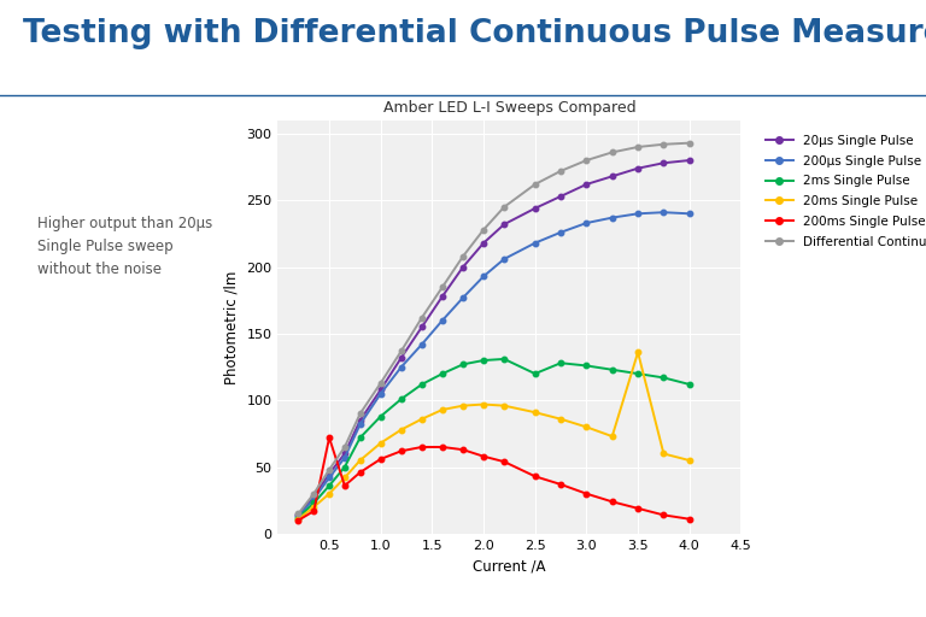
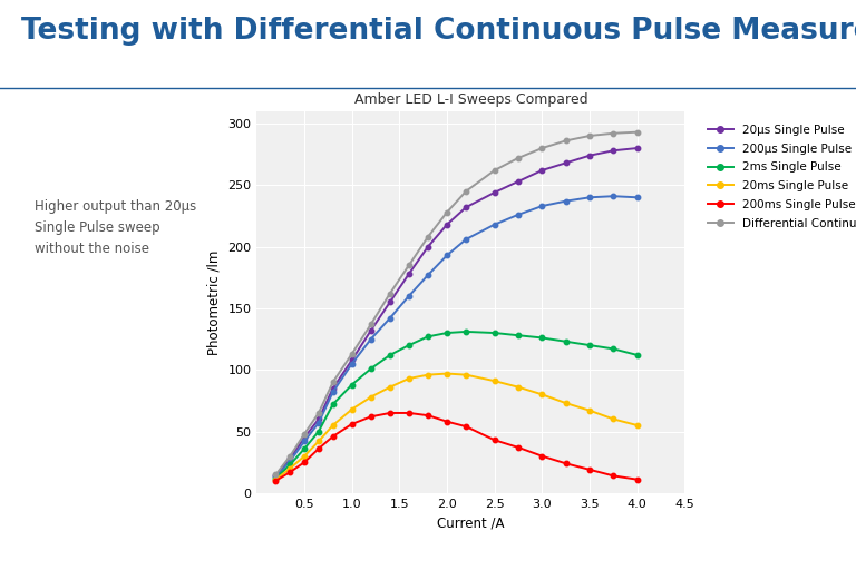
200ms Single Pulse/0.5: 72 -> 25
2ms Single Pulse/2.5: 120 -> 130
20ms Single Pulse/3.5: 136 -> 67
